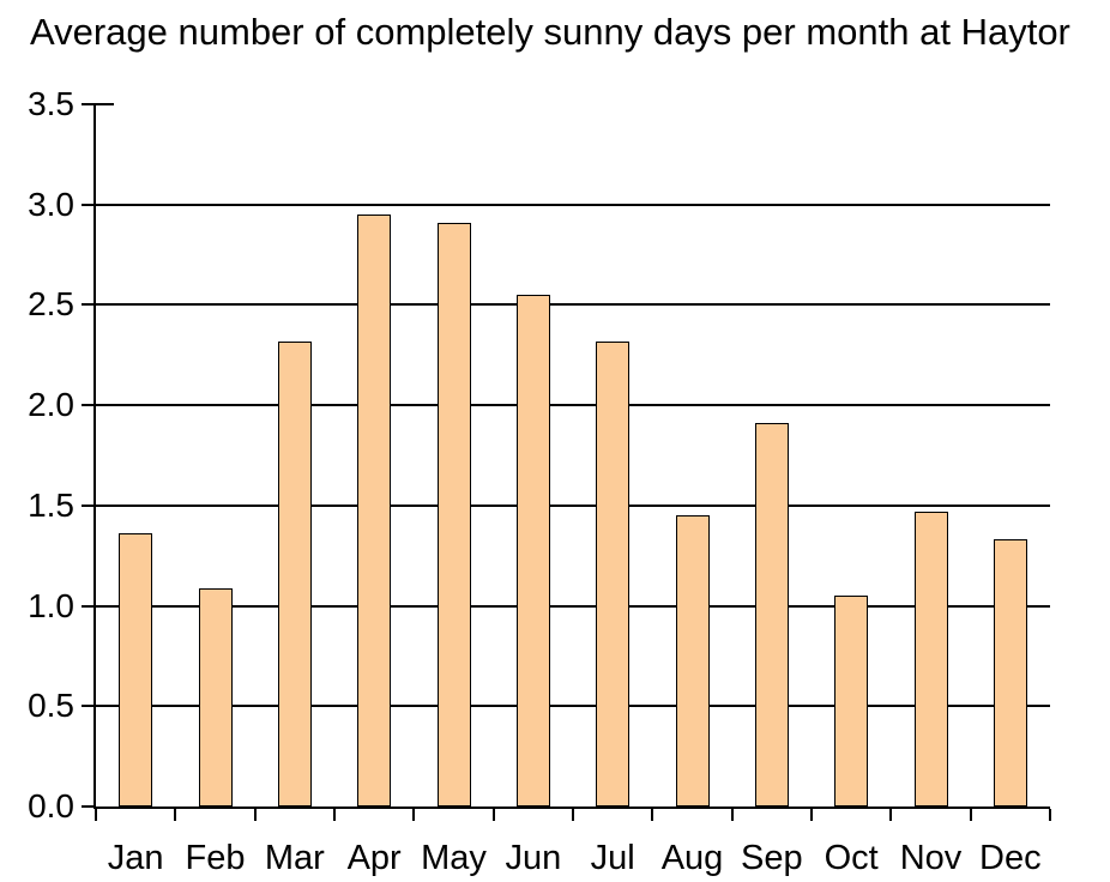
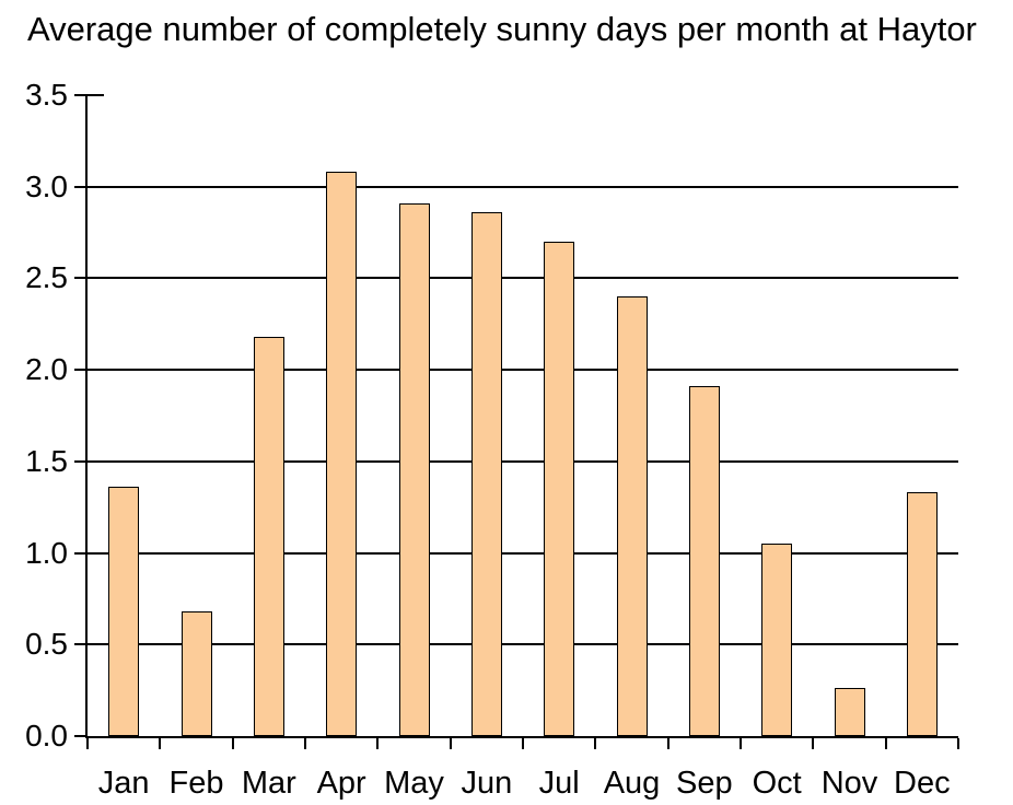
Feb: 1.09 -> 0.68
Mar: 2.32 -> 2.18
Apr: 2.95 -> 3.08
Jun: 2.55 -> 2.86
Jul: 2.32 -> 2.70
Aug: 1.45 -> 2.40
Nov: 1.47 -> 0.26
